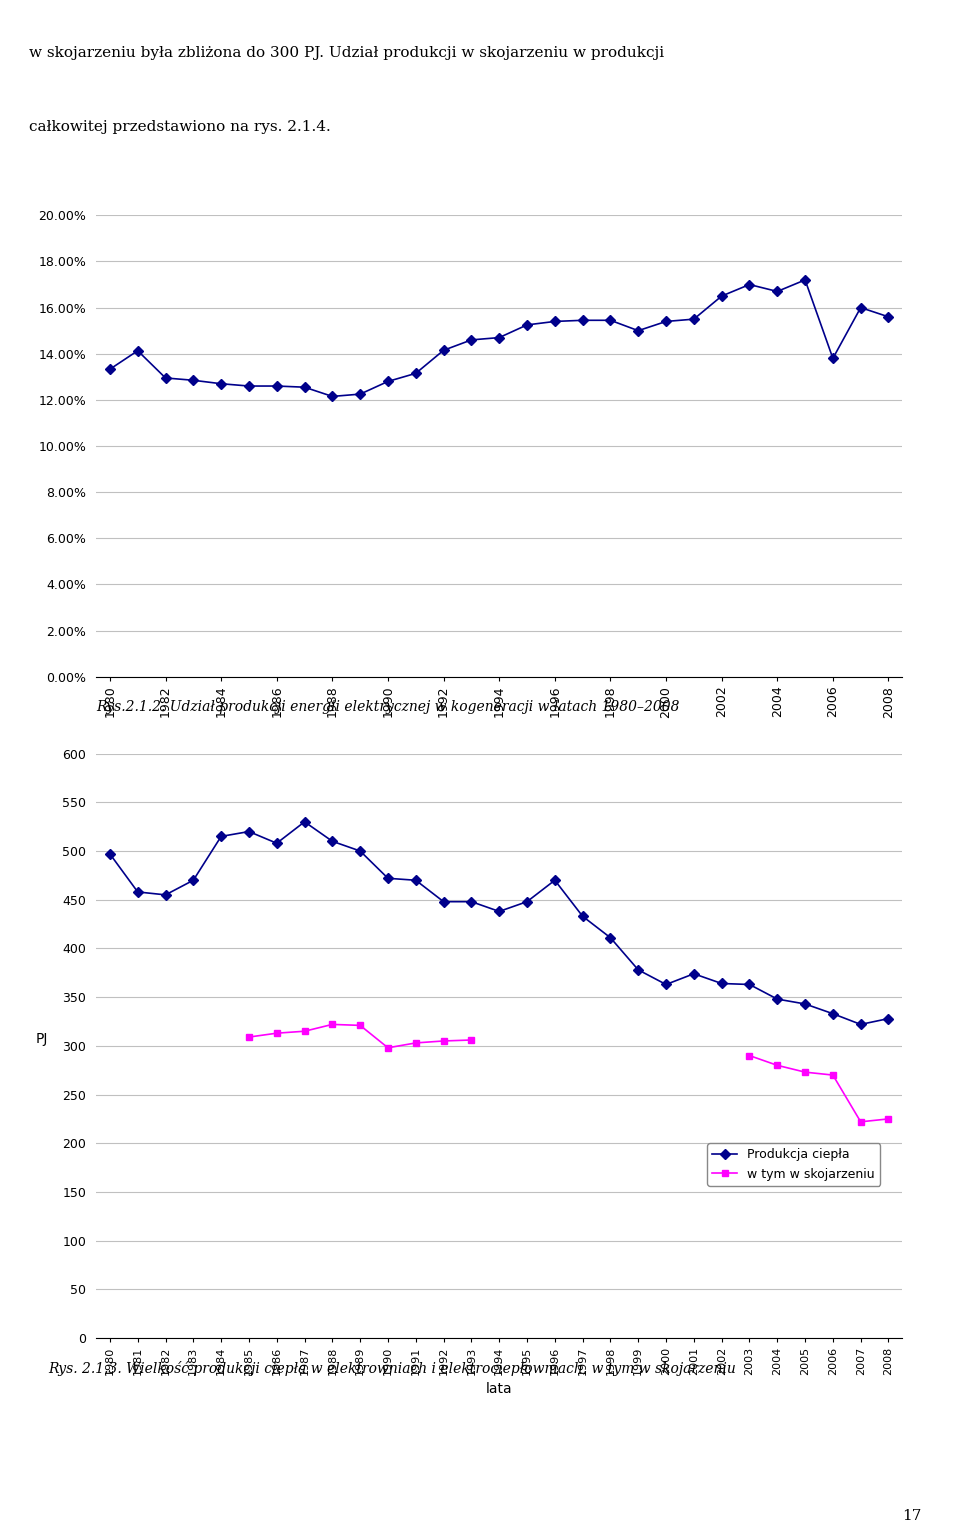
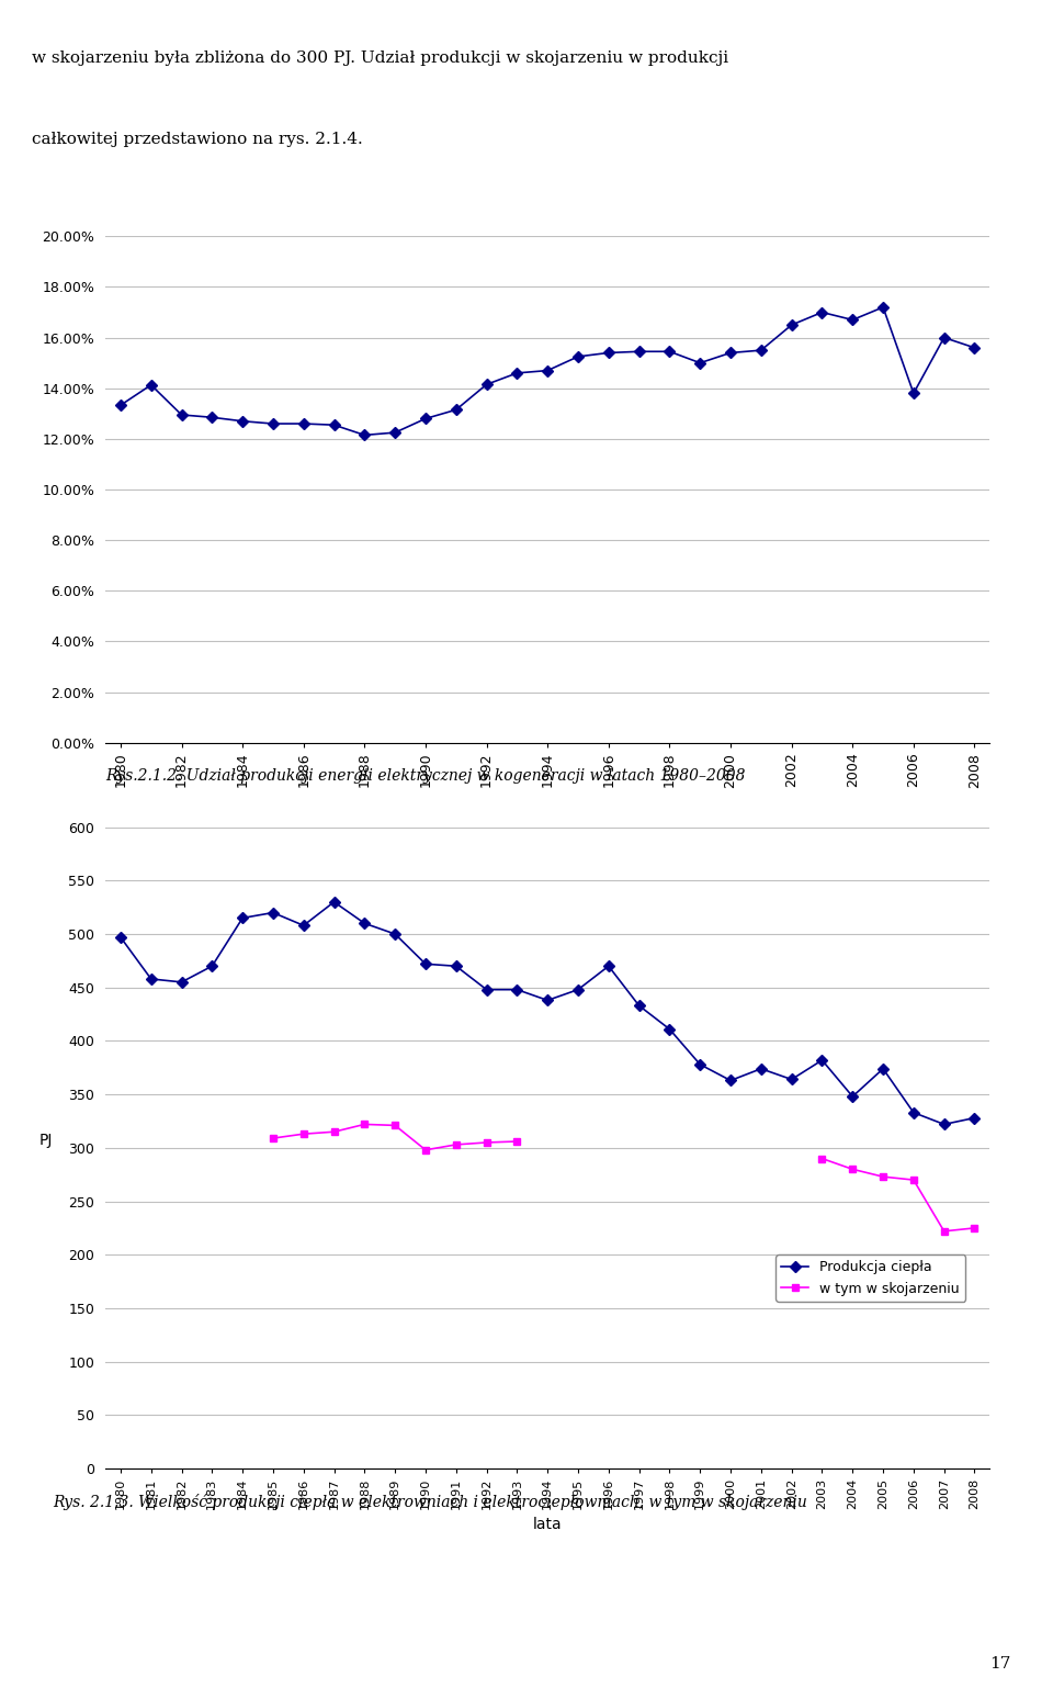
Produkcja ciepła/2003: 363 -> 382
Produkcja ciepła/2005: 343 -> 374
